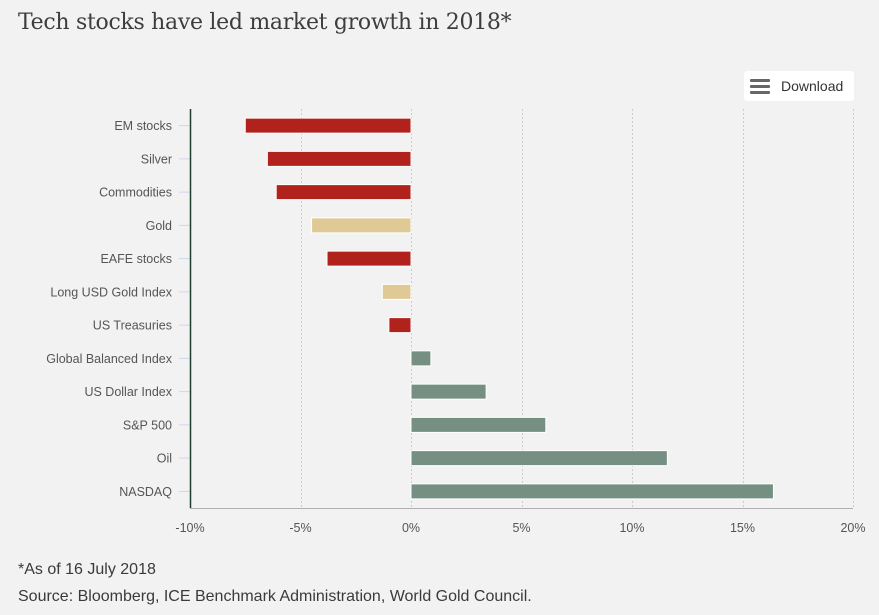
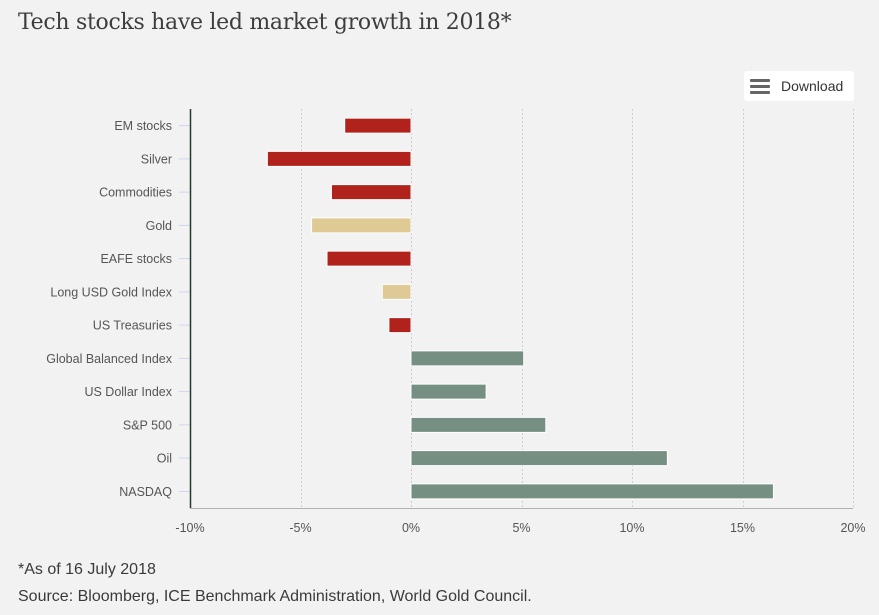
EM stocks: -7.5% -> -3.0%
Commodities: -6.1% -> -3.6%
Global Balanced Index: 0.9% -> 5.1%
